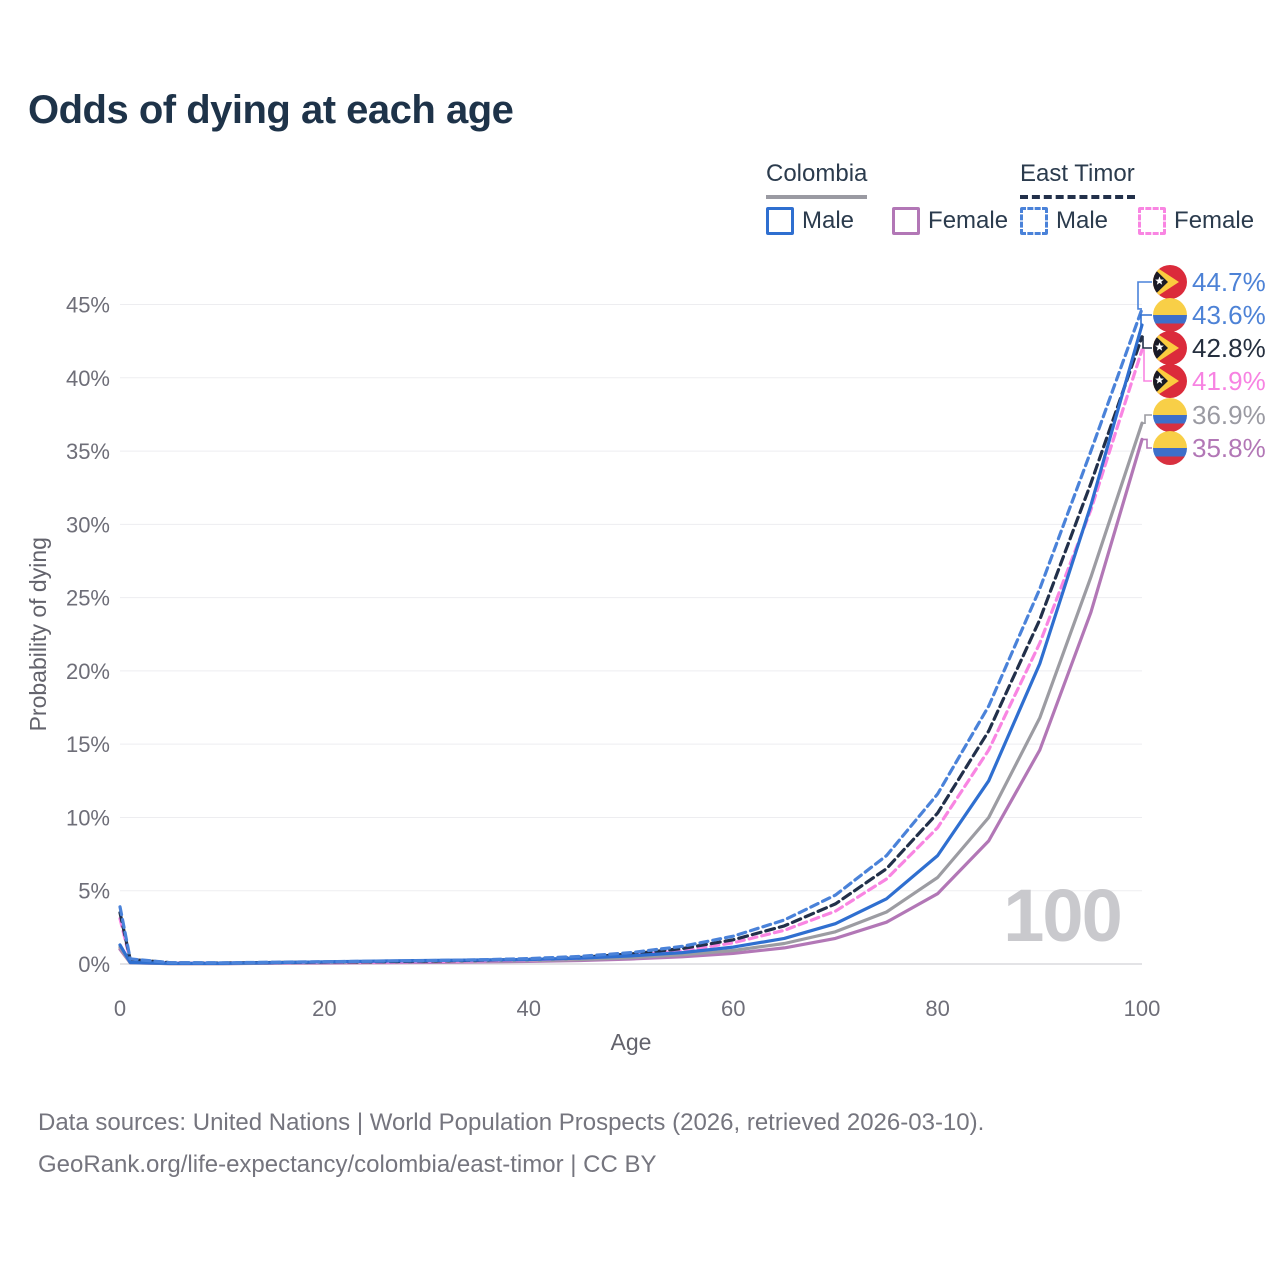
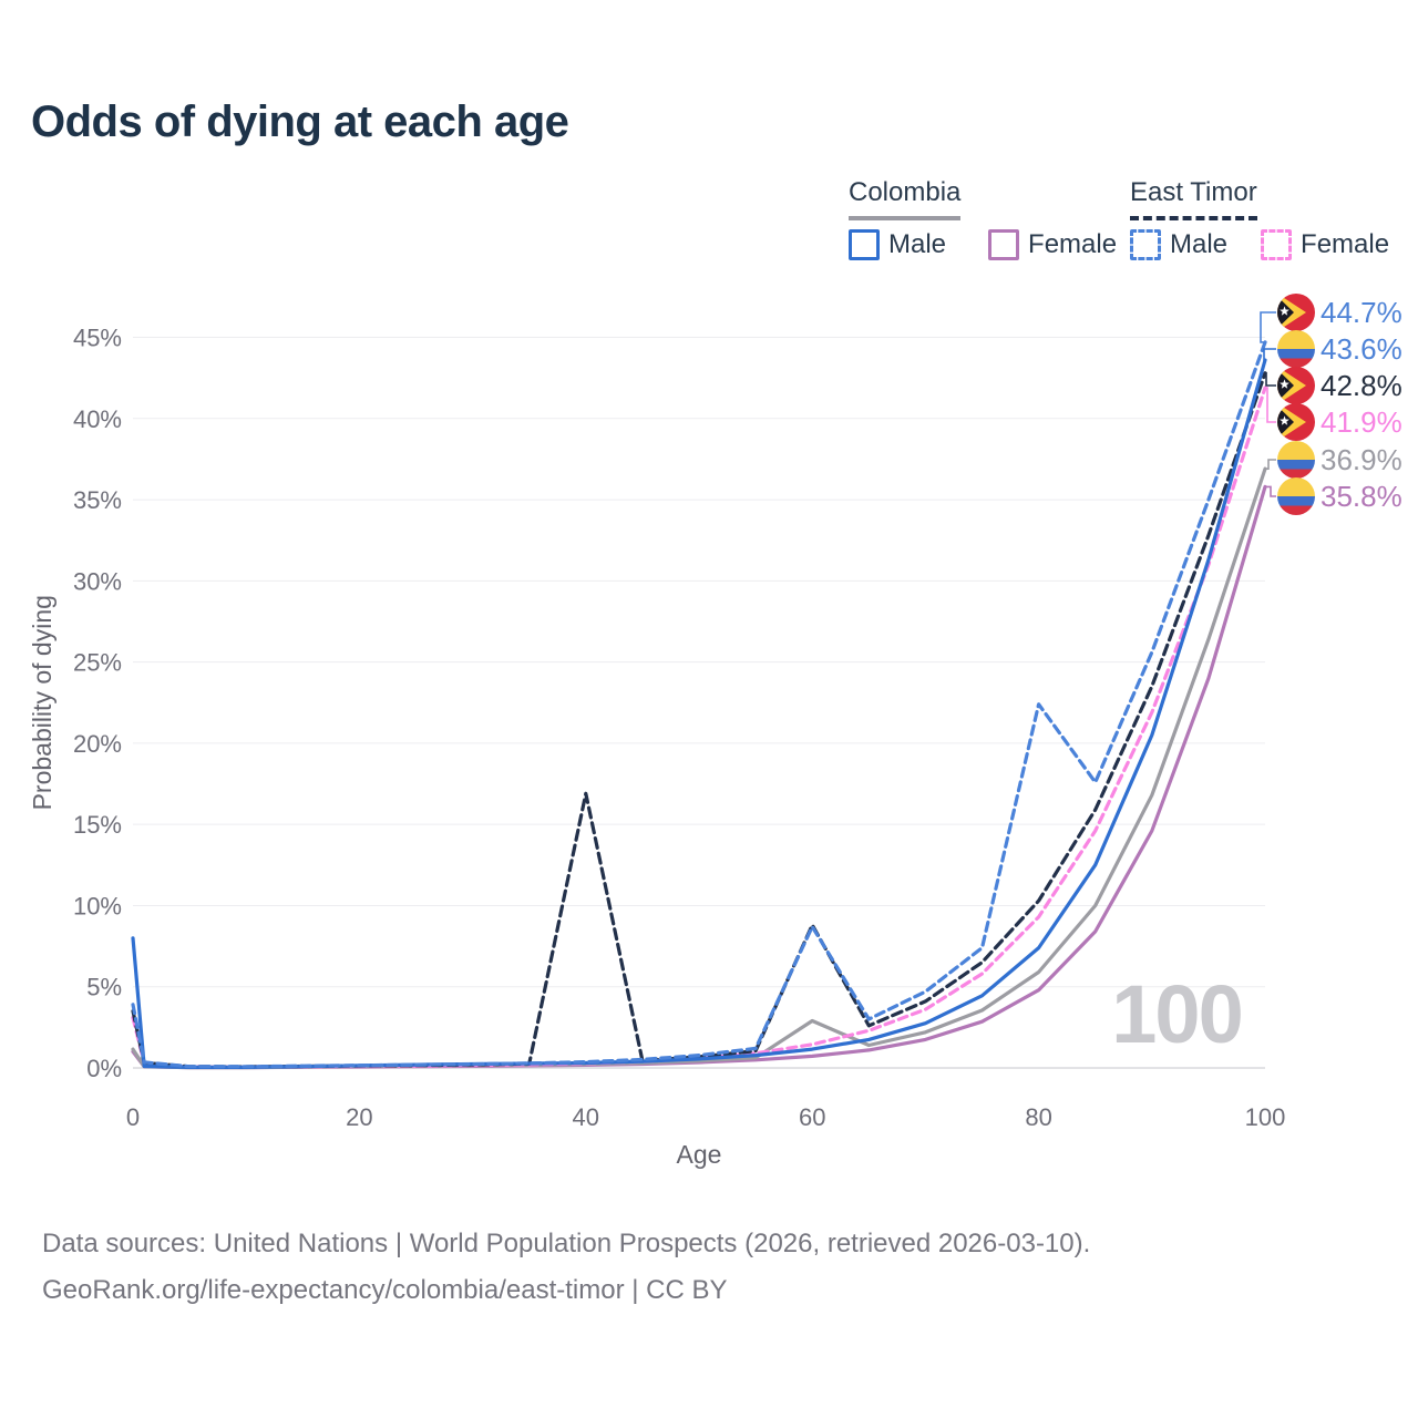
Colombia Male/0: 1.3% -> 8.0%
East Timor/40: 0.3% -> 16.9%
East Timor Male/60: 1.9% -> 8.7%
East Timor/60: 1.6% -> 8.8%
Colombia/60: 0.9% -> 2.9%
East Timor Male/80: 11.6% -> 22.4%
